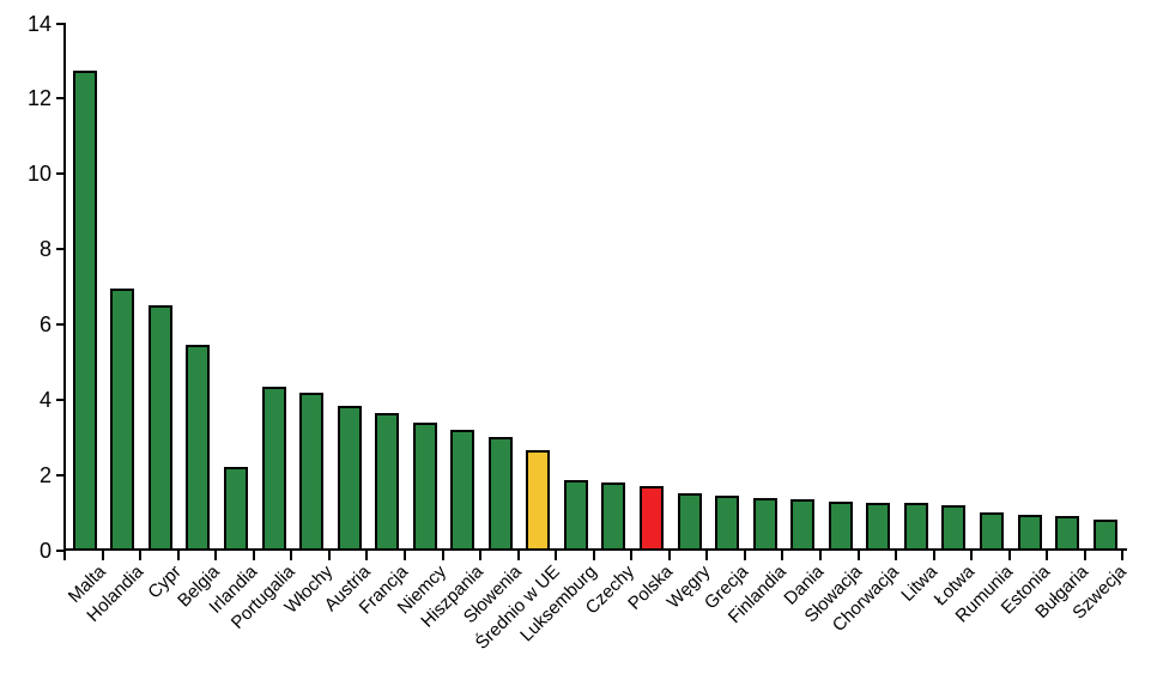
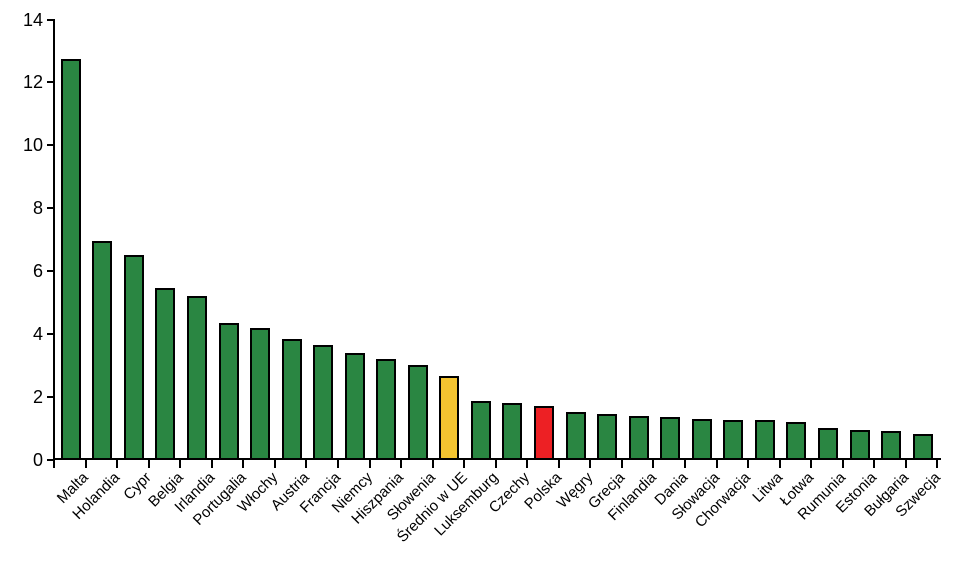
Irlandia: 2.2 -> 5.2
